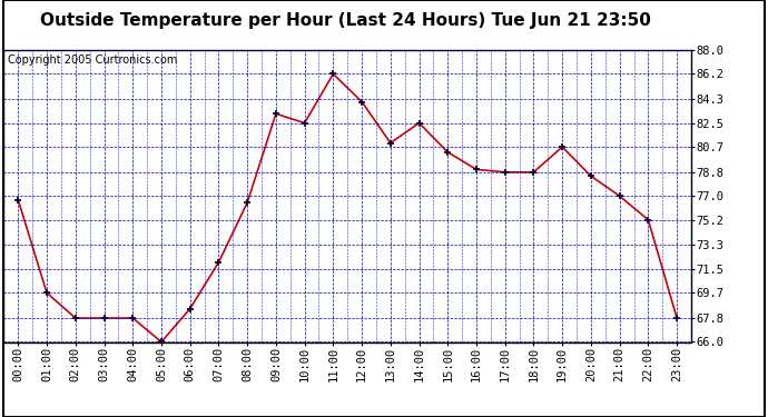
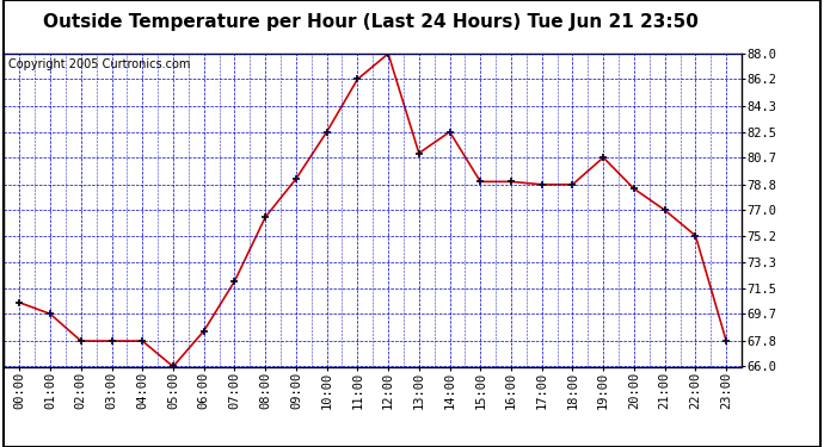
00:00: 76.7 -> 70.5
09:00: 83.2 -> 79.2
12:00: 84.1 -> 88.0
15:00: 80.3 -> 79.0
